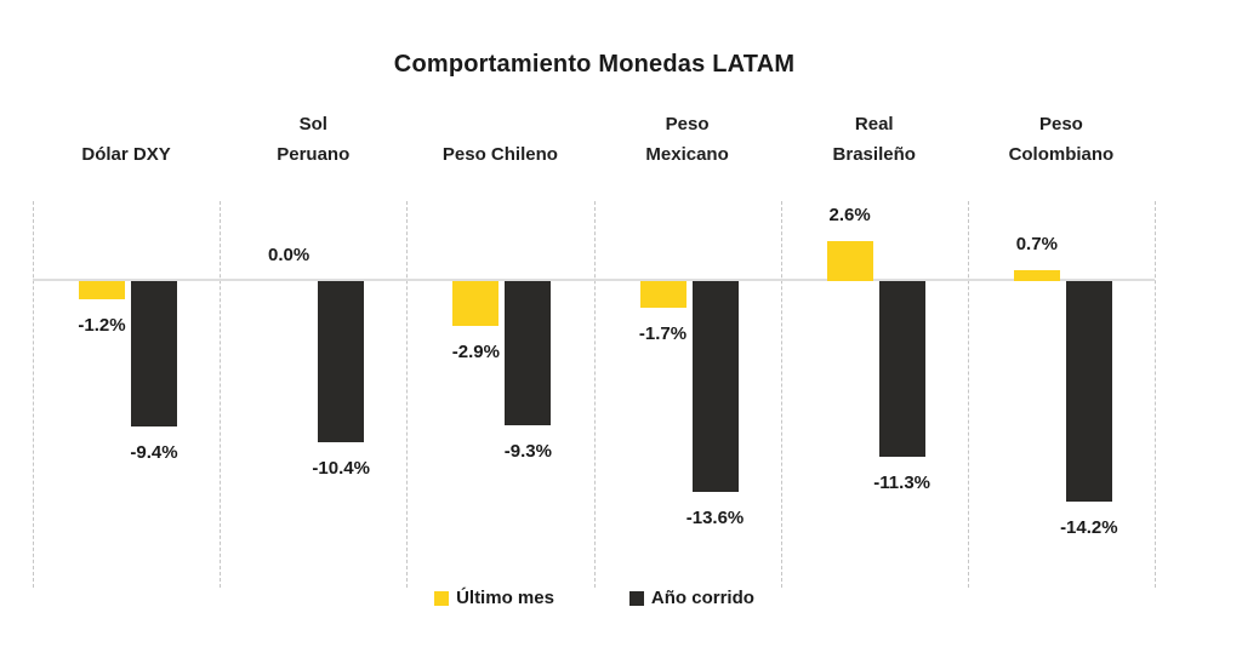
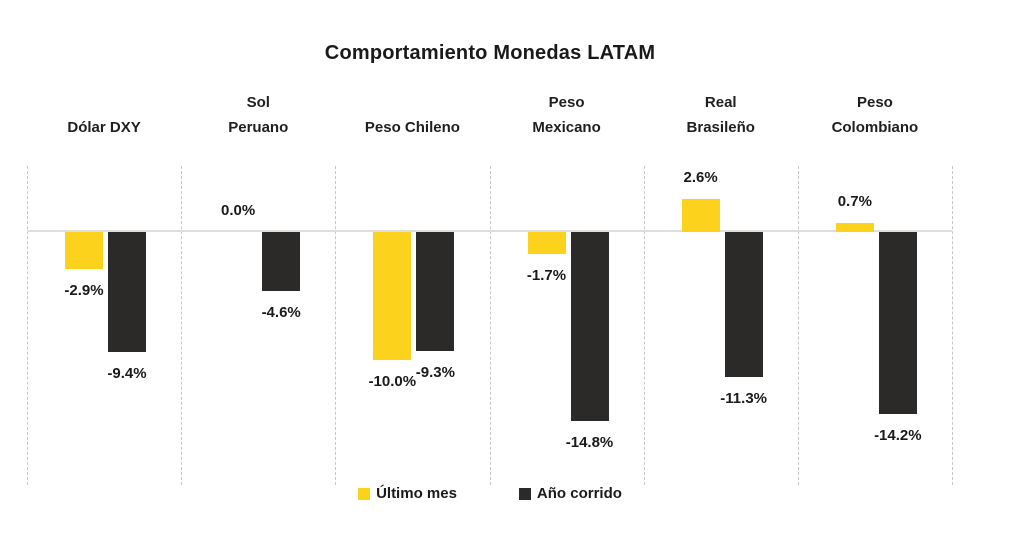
Último mes/Dólar DXY: -1.2% -> -2.9%
Año corrido/Sol Peruano: -10.4% -> -4.6%
Último mes/Peso Chileno: -2.9% -> -10.0%
Año corrido/Peso Mexicano: -13.6% -> -14.8%
